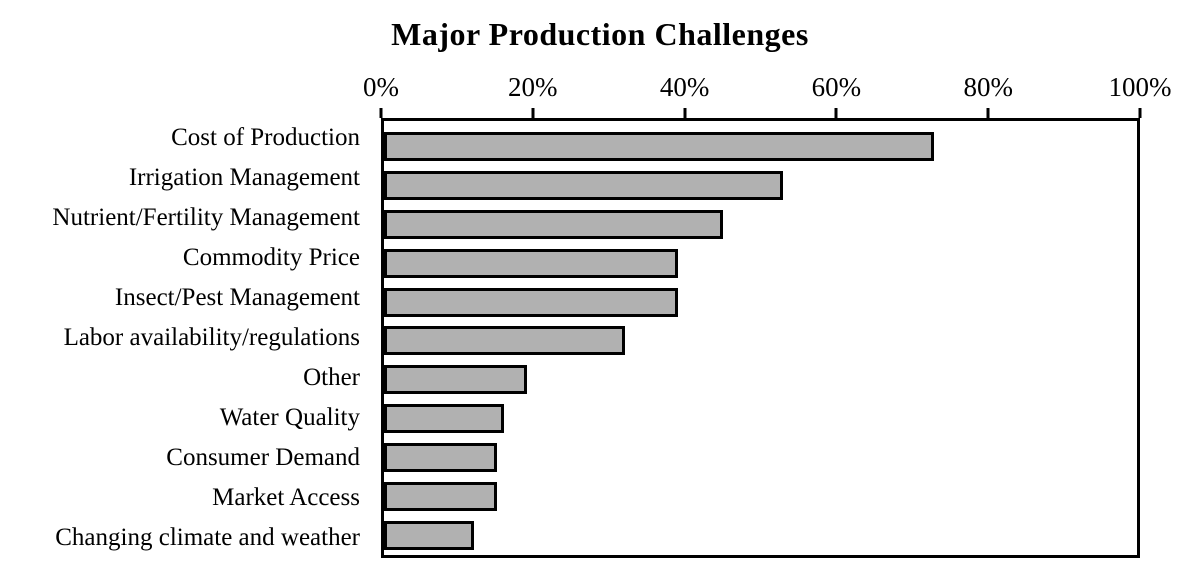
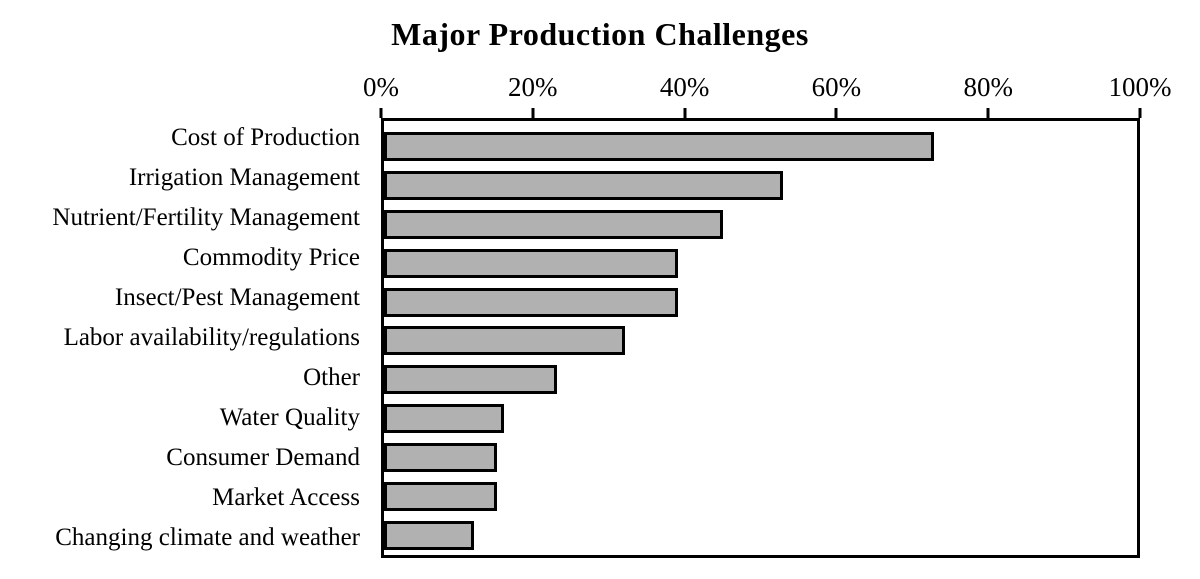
Other: 19% -> 23%
